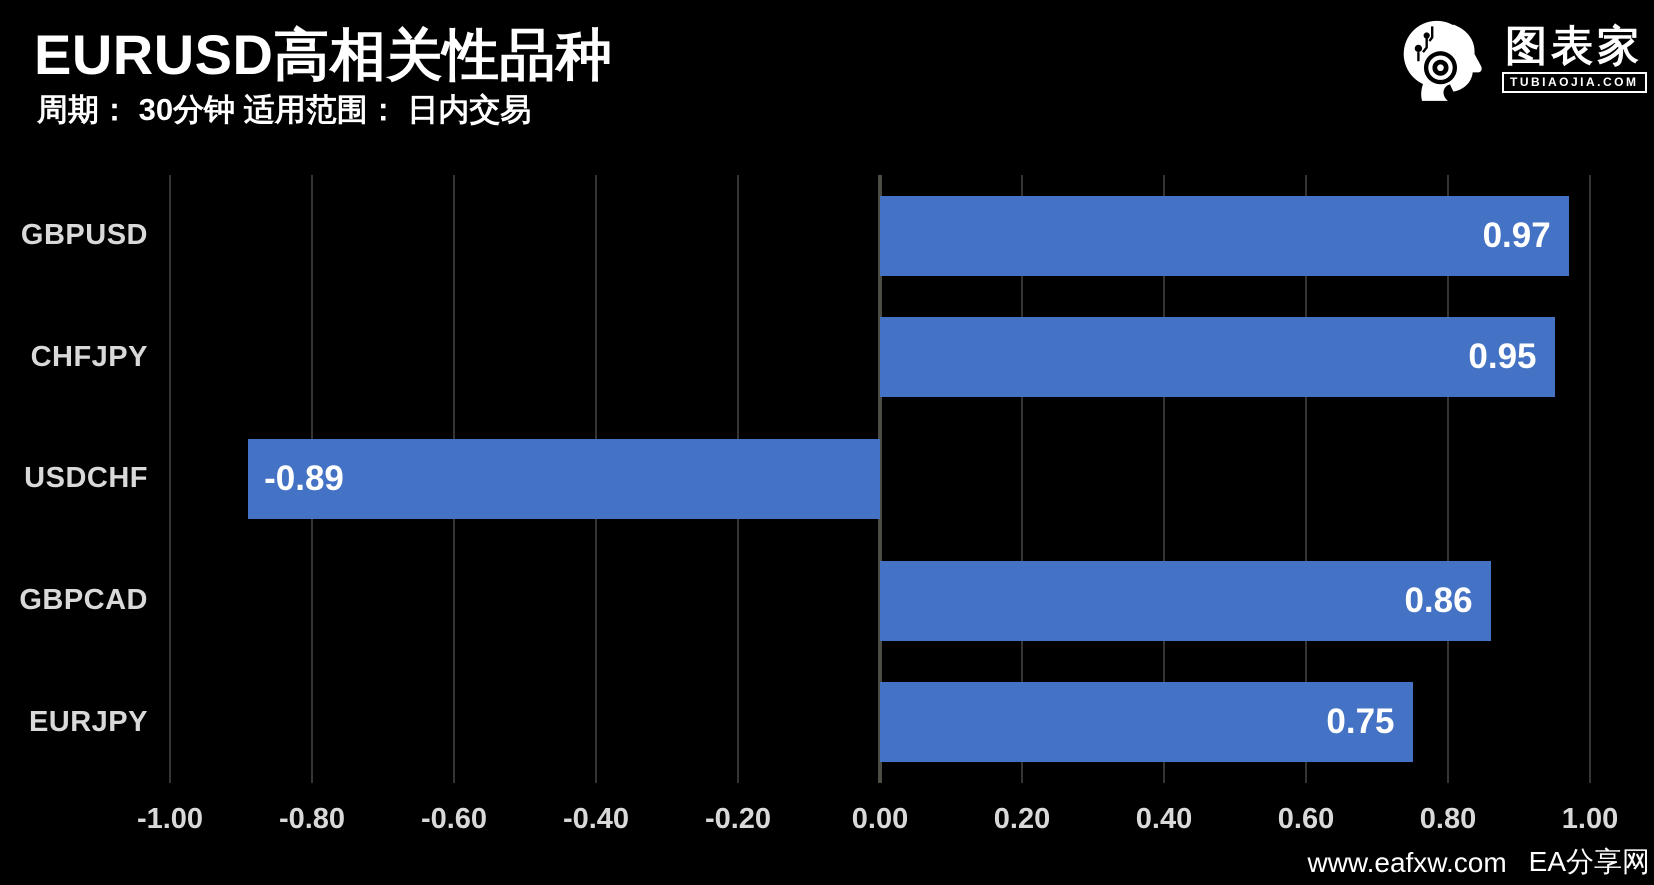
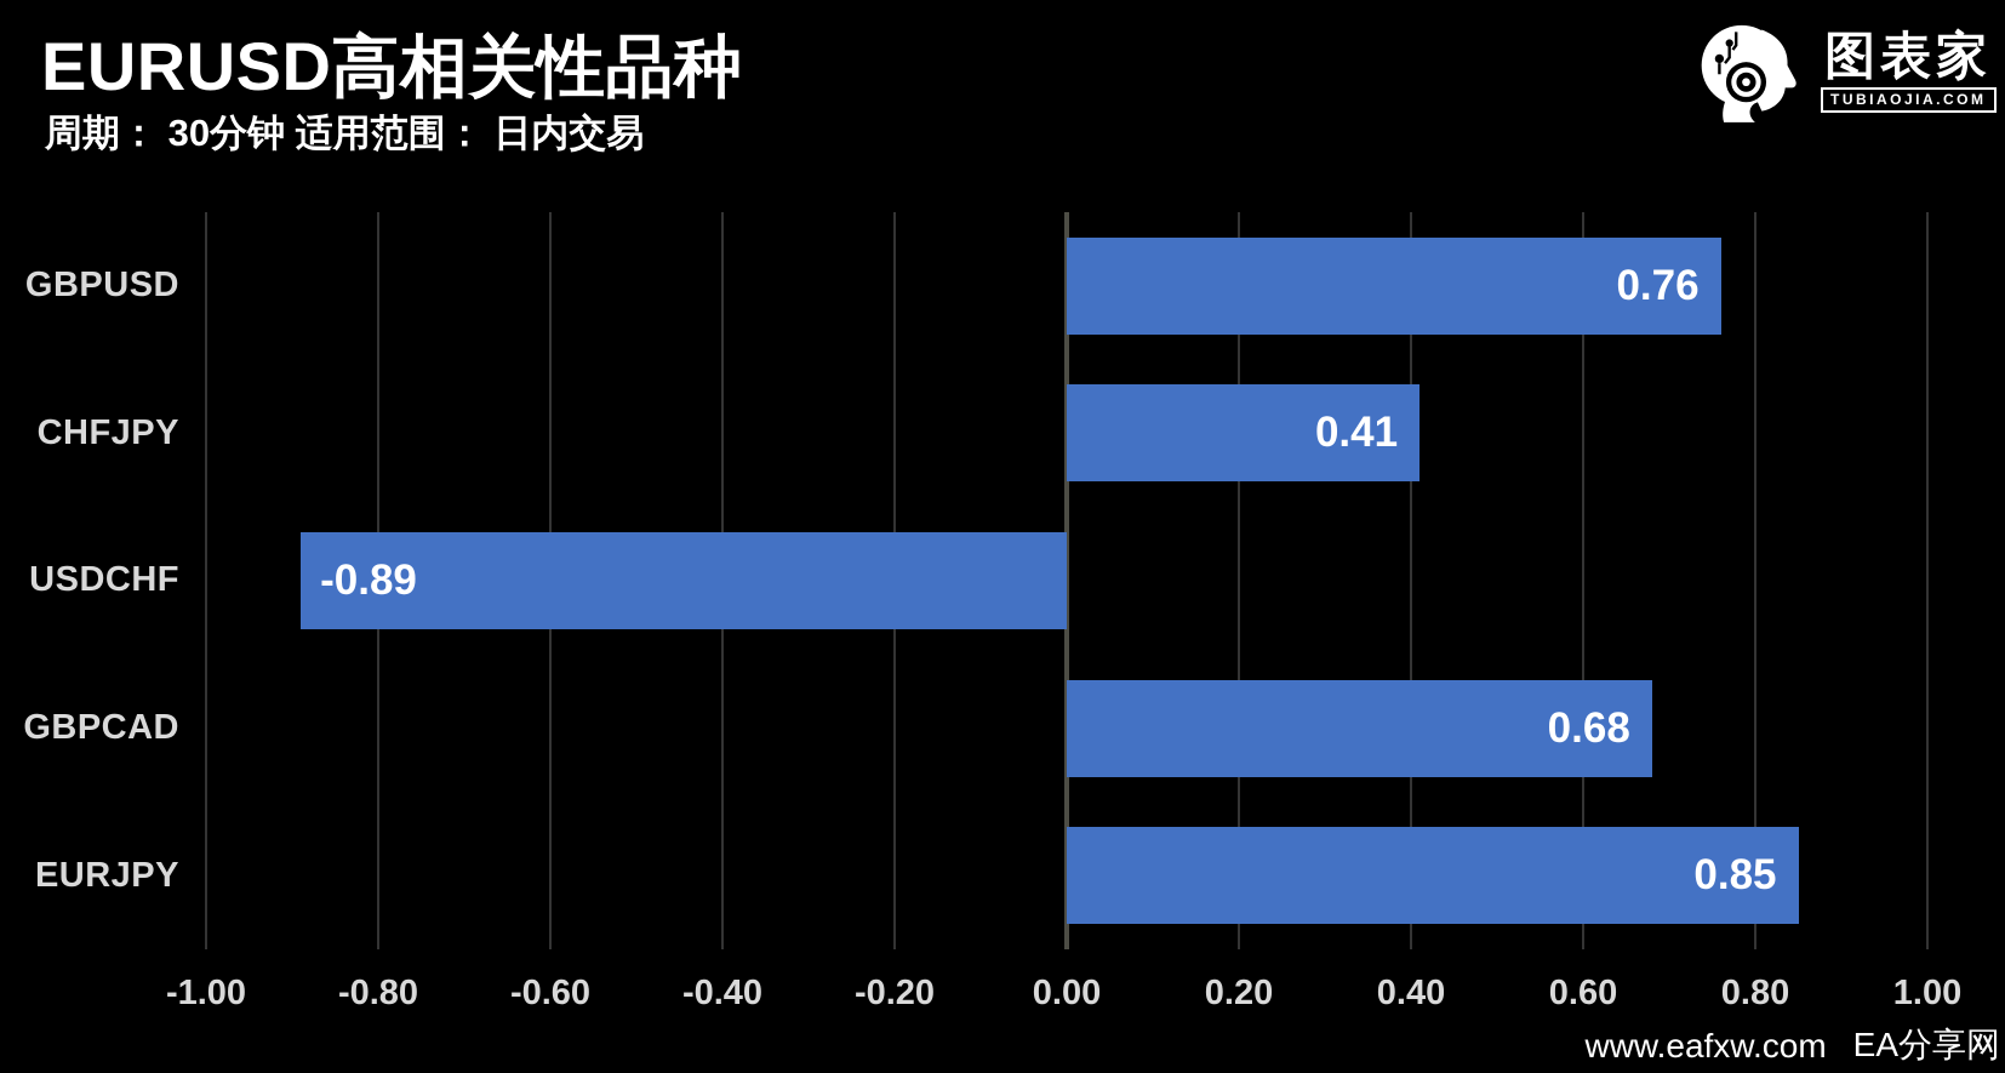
GBPUSD: 0.97 -> 0.76
CHFJPY: 0.95 -> 0.41
GBPCAD: 0.86 -> 0.68
EURJPY: 0.75 -> 0.85
